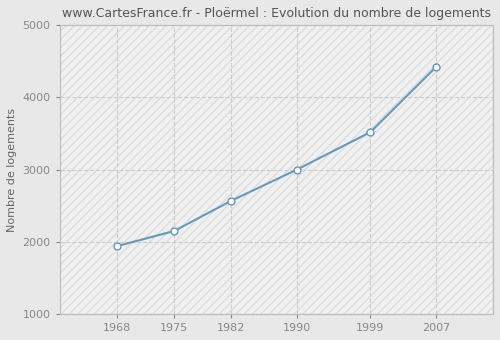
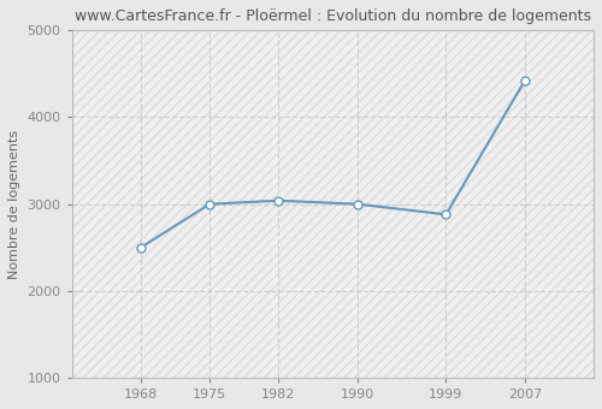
1968: 1940 -> 2500
1975: 2150 -> 3000
1982: 2570 -> 3040
1999: 3520 -> 2880
